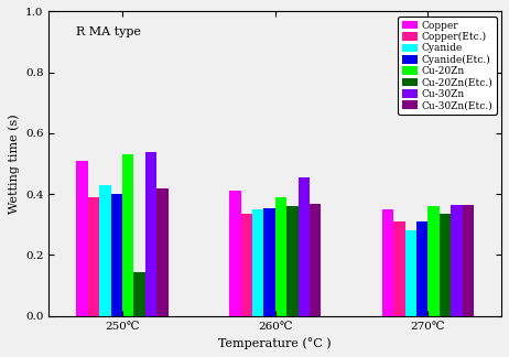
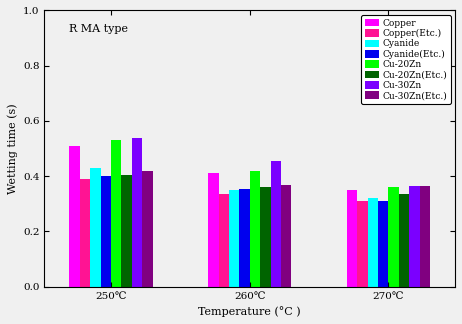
Cu-20Zn(Etc.)/250℃: 0.145 -> 0.405
Cu-20Zn/260℃: 0.39 -> 0.42
Cyanide/270℃: 0.28 -> 0.32
